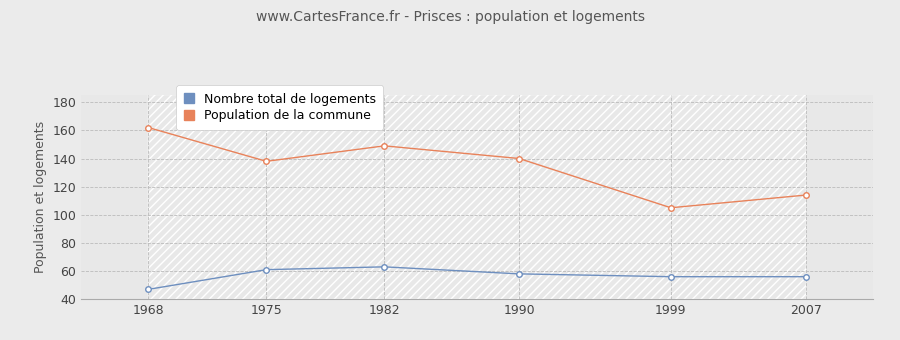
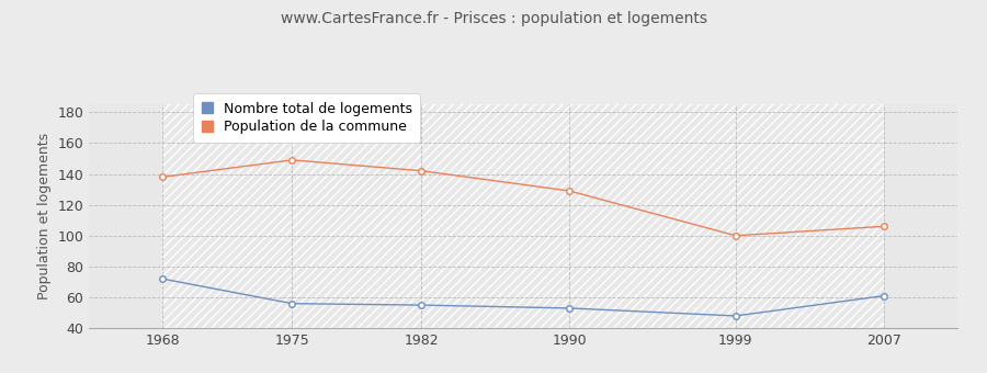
Nombre total de logements/1968: 47 -> 72
Population de la commune/1968: 162 -> 138
Nombre total de logements/1975: 61 -> 56
Population de la commune/1975: 138 -> 149
Nombre total de logements/1982: 63 -> 55
Population de la commune/1982: 149 -> 142
Nombre total de logements/1990: 58 -> 53
Population de la commune/1990: 140 -> 129
Nombre total de logements/1999: 56 -> 48
Population de la commune/1999: 105 -> 100
Nombre total de logements/2007: 56 -> 61
Population de la commune/2007: 114 -> 106
